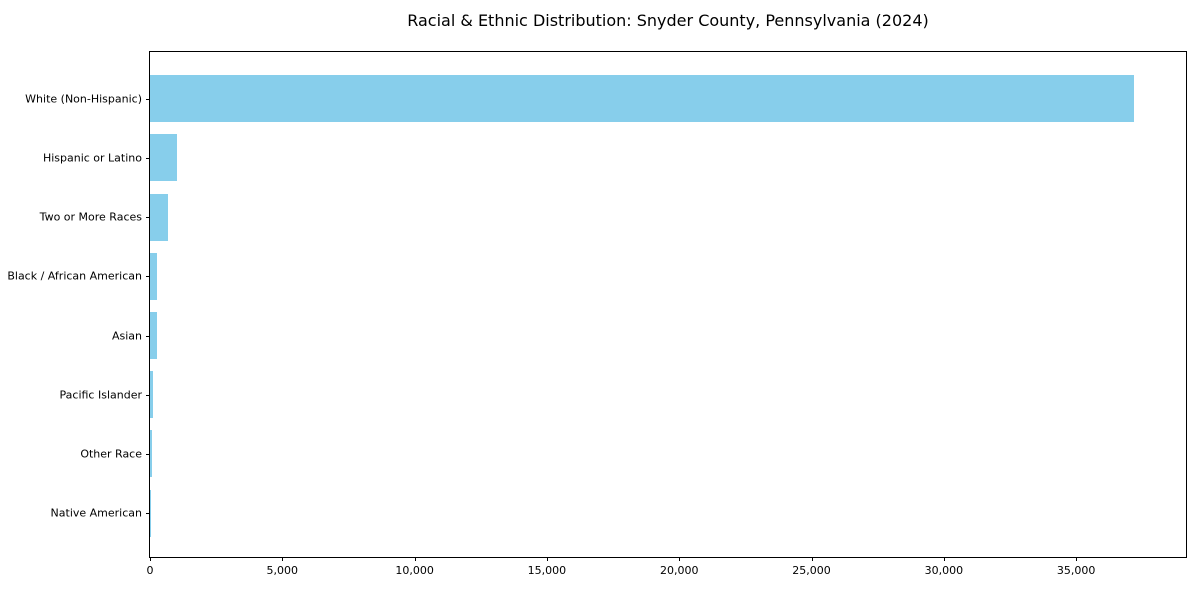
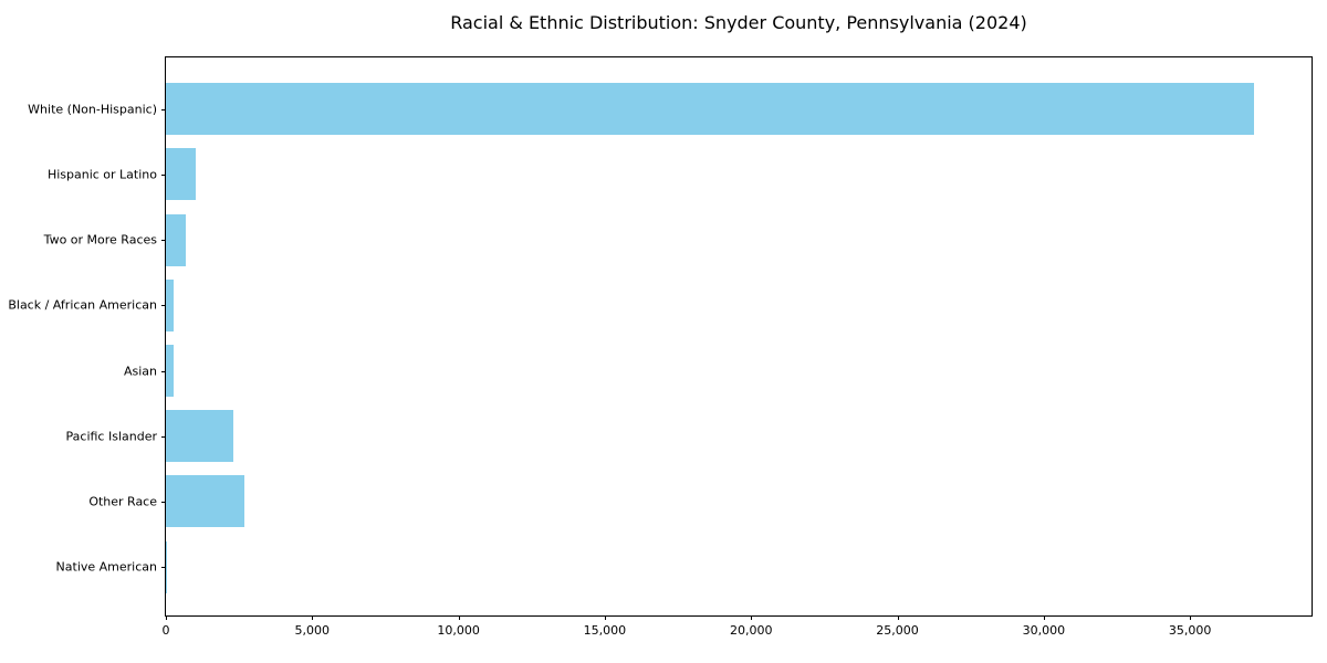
Pacific Islander: 100 -> 2300
Other Race: 100 -> 2700
